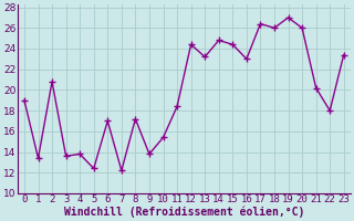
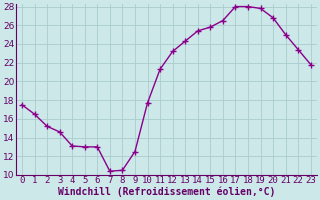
0: 19.0 -> 17.5
1: 13.4 -> 16.5
2: 20.8 -> 15.2
3: 13.6 -> 14.6
4: 13.8 -> 13.1
5: 12.4 -> 13.0
6: 17.0 -> 13.0
7: 12.2 -> 10.4
8: 17.2 -> 10.5
9: 13.8 -> 12.5
10: 15.4 -> 17.7
11: 18.4 -> 21.3
12: 24.4 -> 23.2
13: 23.2 -> 24.3
14: 24.8 -> 25.4
15: 24.4 -> 25.8
16: 23.0 -> 26.5
17: 26.4 -> 28.0
18: 26.0 -> 28.0
19: 27.0 -> 27.8
20: 26.0 -> 26.8
21: 20.2 -> 25.0
22: 18.0 -> 23.4
23: 23.4 -> 21.8
